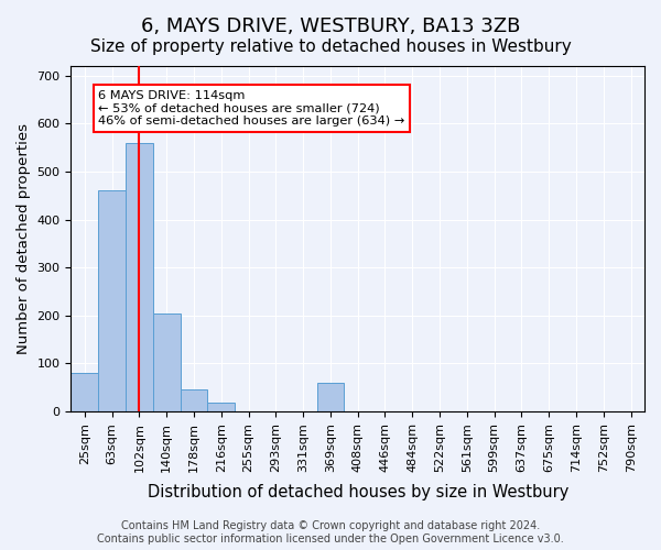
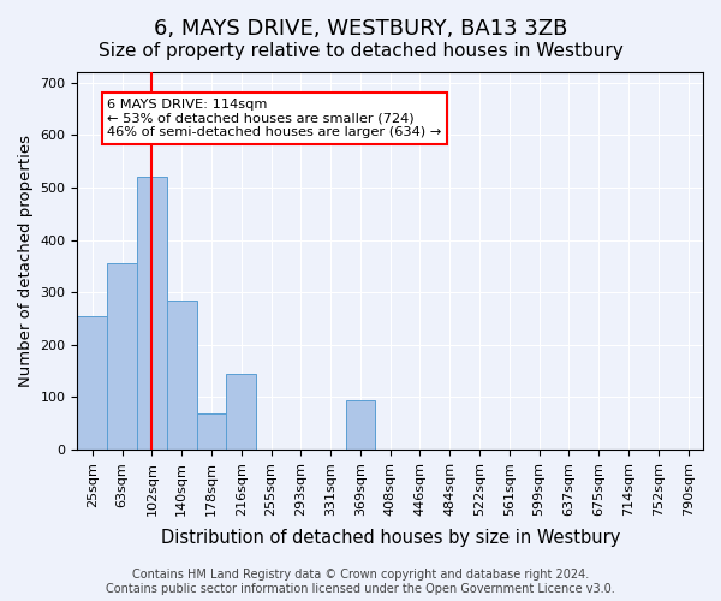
25sqm: 80 -> 255
63sqm: 462 -> 355
102sqm: 560 -> 520
140sqm: 205 -> 285
178sqm: 47 -> 70
216sqm: 18 -> 145
369sqm: 60 -> 95
